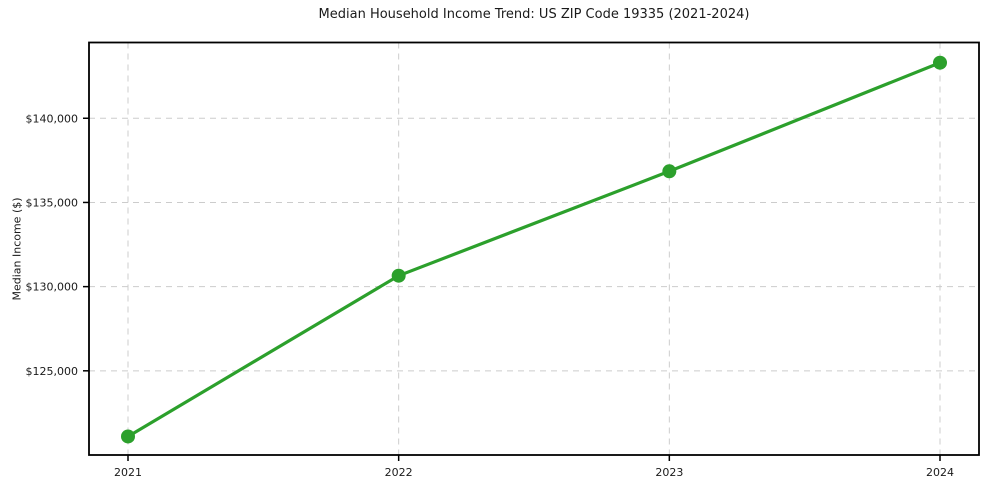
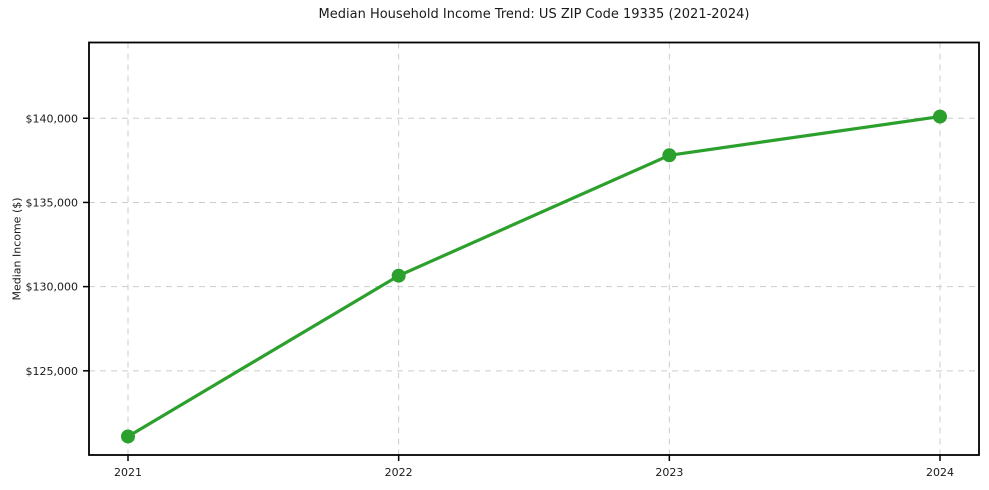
2023: $136800 -> $137800
2024: $143300 -> $140100
